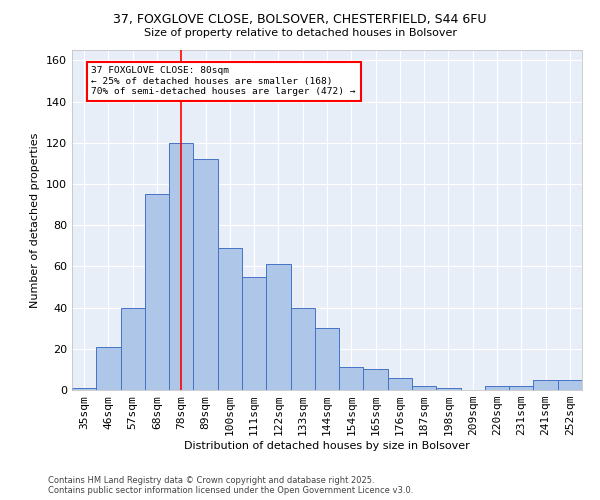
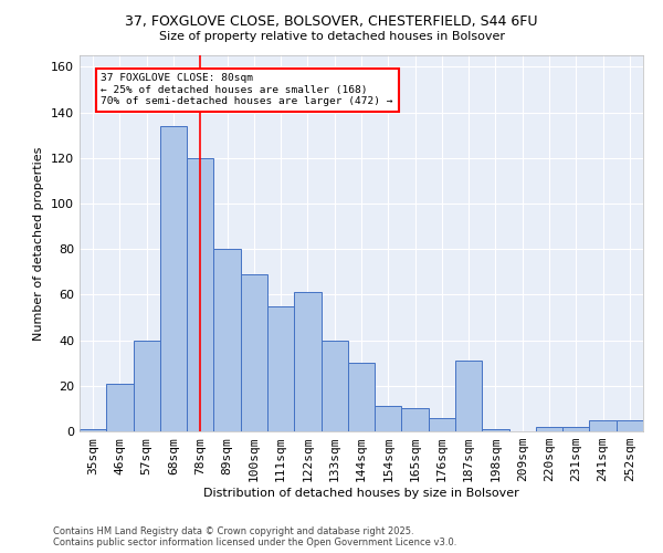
68sqm: 95 -> 134
89sqm: 112 -> 80
187sqm: 2 -> 31
